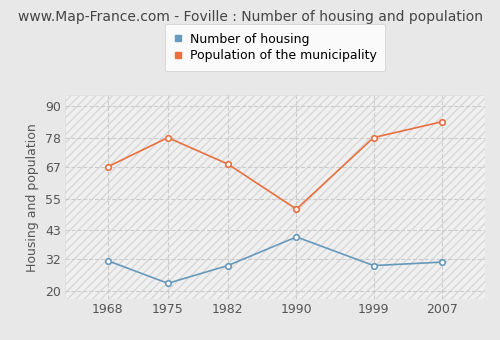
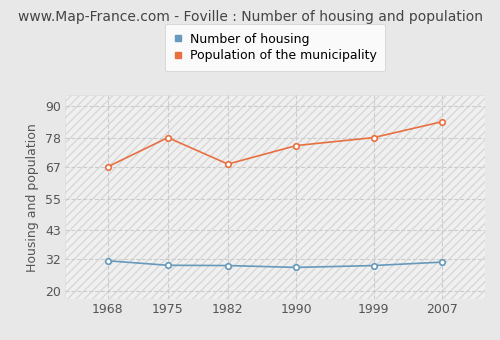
Number of housing/1975: 23.0 -> 29.8
Number of housing/1990: 40.5 -> 29.0
Population of the municipality/1990: 51 -> 75
